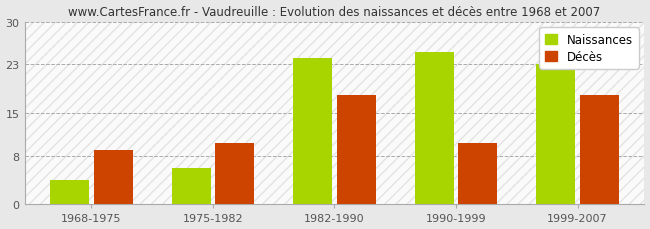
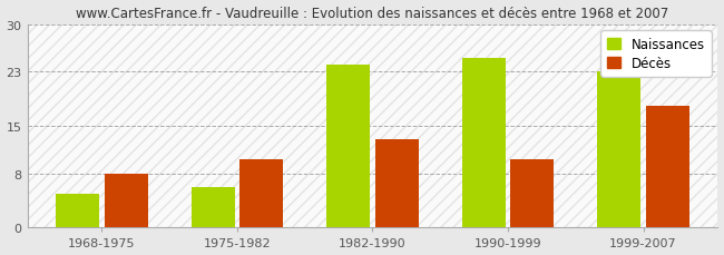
Naissances/1968-1975: 4 -> 5
Décès/1968-1975: 9 -> 8
Décès/1982-1990: 18 -> 13
